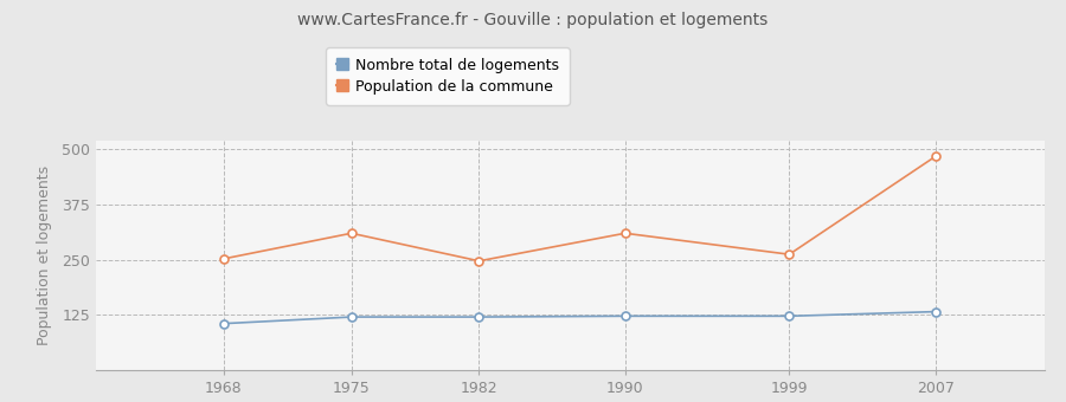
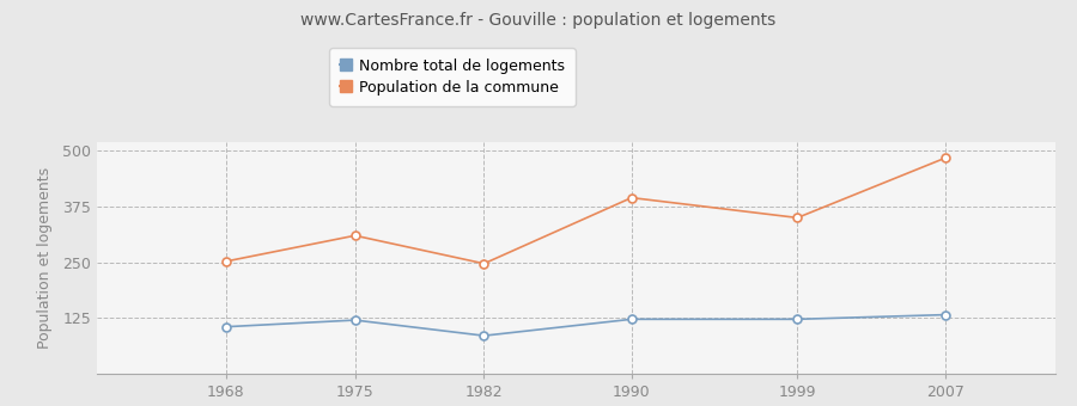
Nombre total de logements/1982: 120 -> 85
Population de la commune/1990: 310 -> 395
Population de la commune/1999: 262 -> 350
